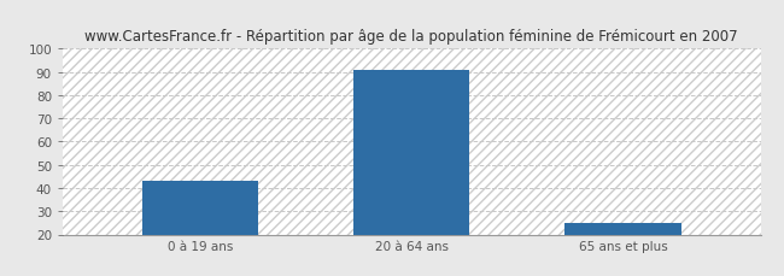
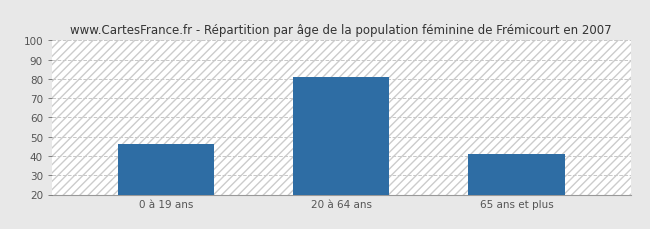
0 à 19 ans: 43 -> 46
20 à 64 ans: 91 -> 81
65 ans et plus: 25 -> 41
